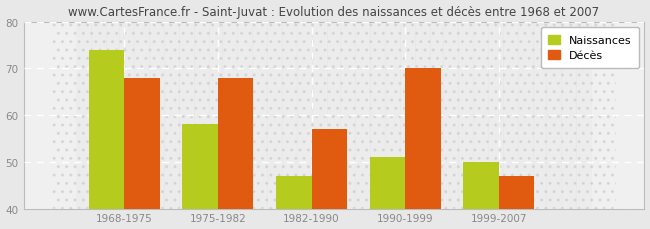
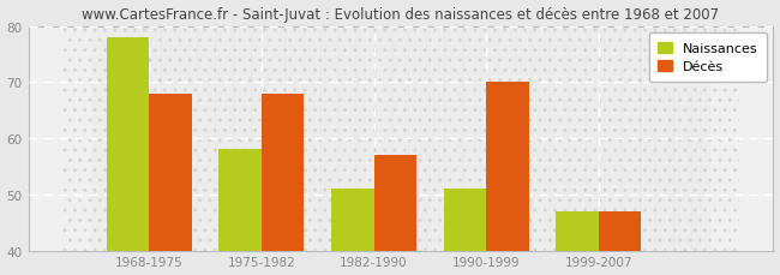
Naissances/1968-1975: 74 -> 78
Naissances/1982-1990: 47 -> 51
Naissances/1999-2007: 50 -> 47
